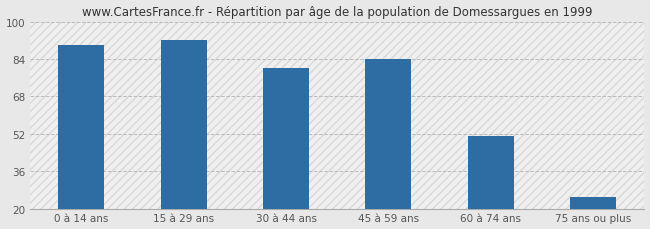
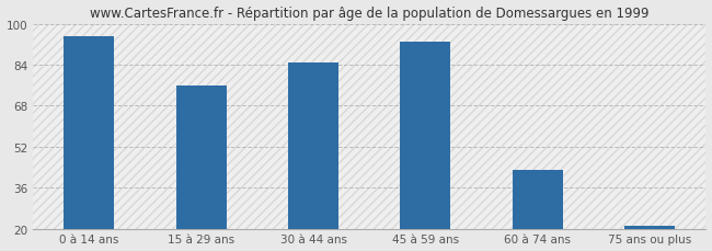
0 à 14 ans: 90 -> 95
15 à 29 ans: 92 -> 76
30 à 44 ans: 80 -> 85
45 à 59 ans: 84 -> 93
60 à 74 ans: 51 -> 43
75 ans ou plus: 25 -> 21
